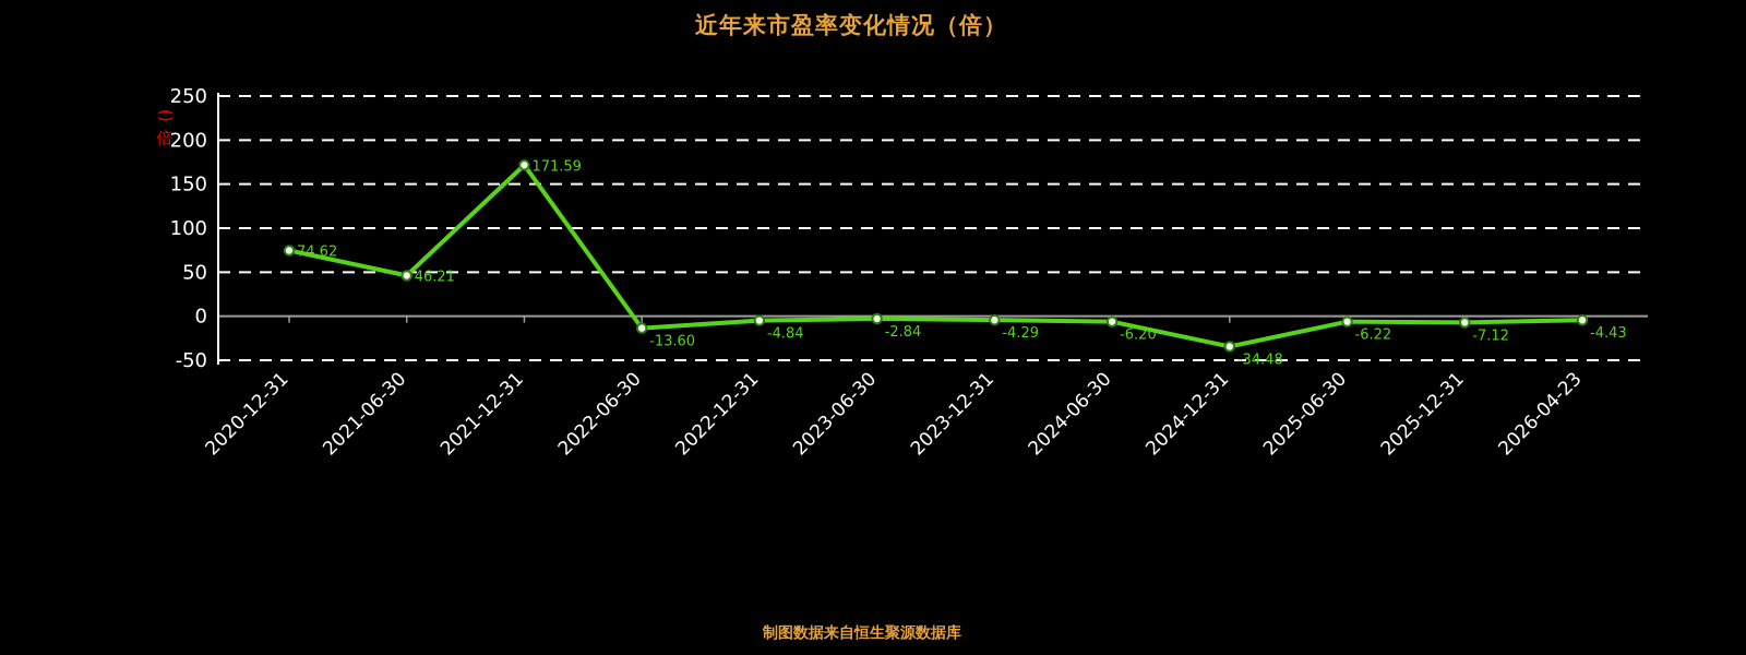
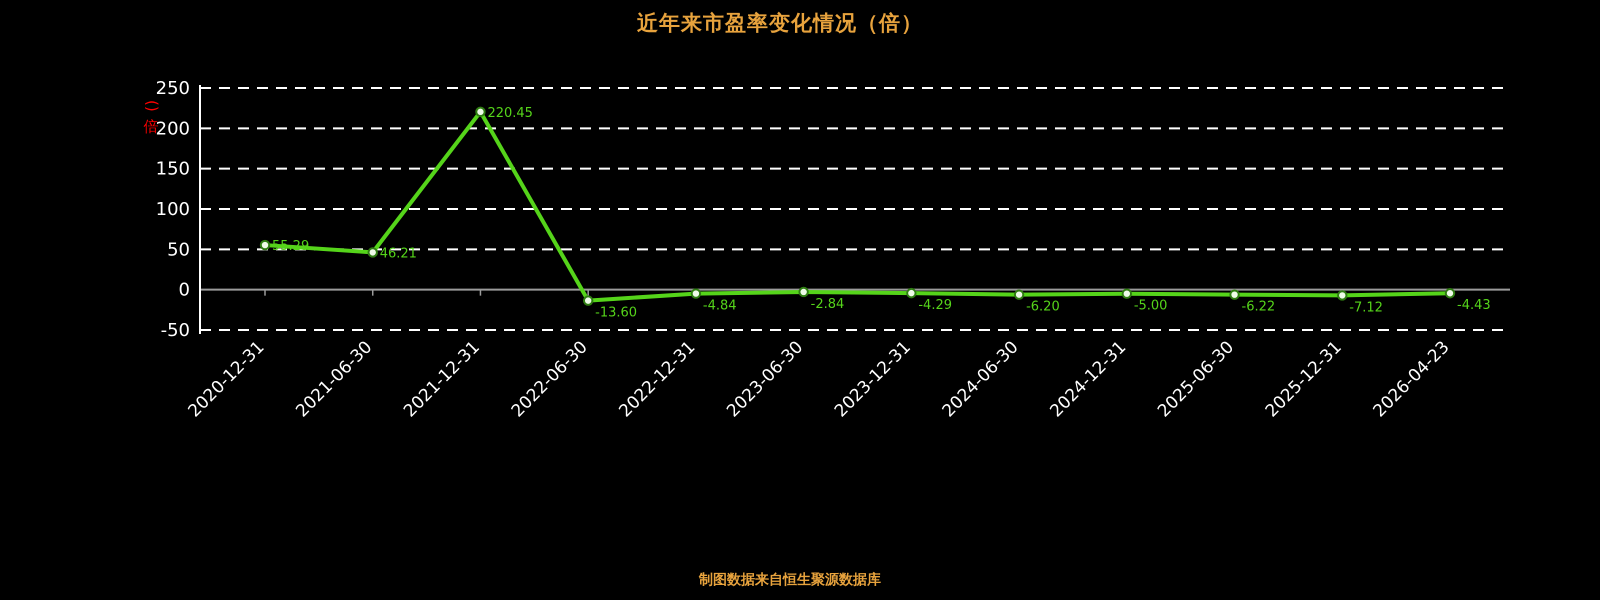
2020-12-31: 74.62 -> 55.29
2021-12-31: 171.59 -> 220.45
2024-12-31: -34.48 -> -5.00
